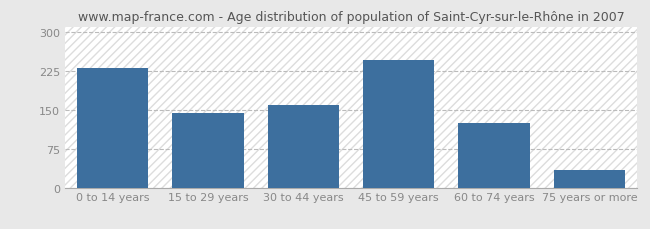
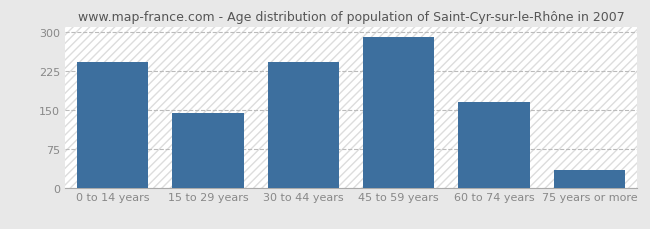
0 to 14 years: 230 -> 242
30 to 44 years: 160 -> 241
45 to 59 years: 246 -> 290
60 to 74 years: 124 -> 165
